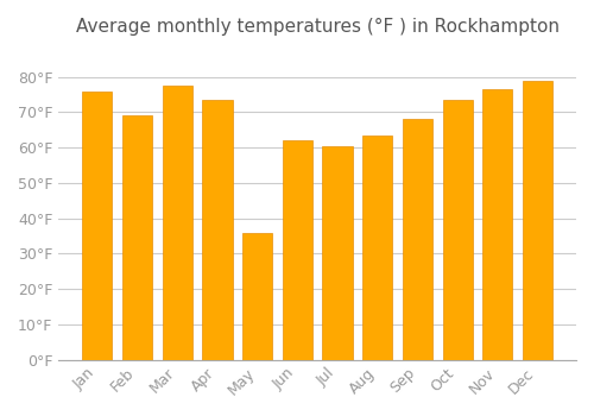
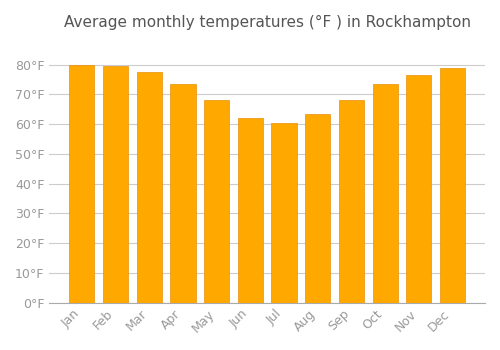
Jan: 76.0°F -> 80.0°F
Feb: 69.0°F -> 79.5°F
May: 36.0°F -> 68.0°F
